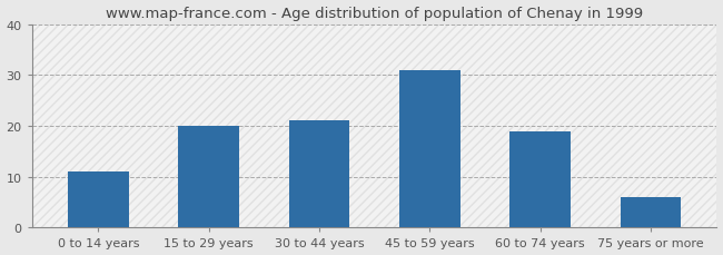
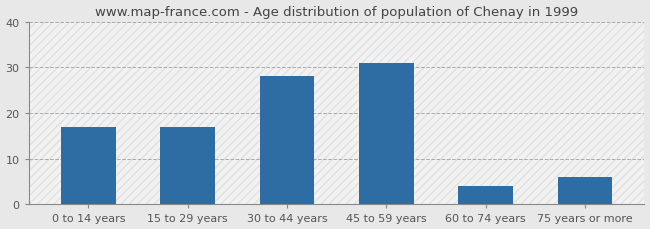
0 to 14 years: 11 -> 17
15 to 29 years: 20 -> 17
30 to 44 years: 21 -> 28
60 to 74 years: 19 -> 4
